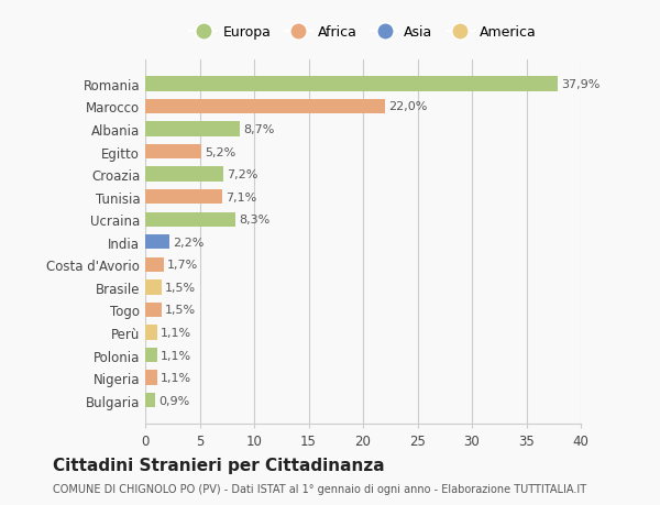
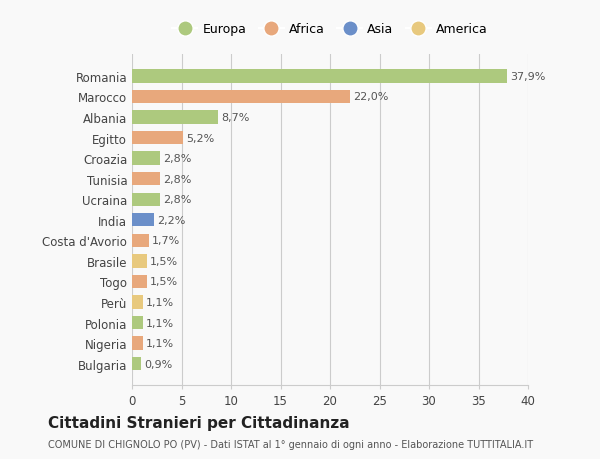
Croazia: 7,2% -> 2,8%
Tunisia: 7,1% -> 2,8%
Ucraina: 8,3% -> 2,8%
